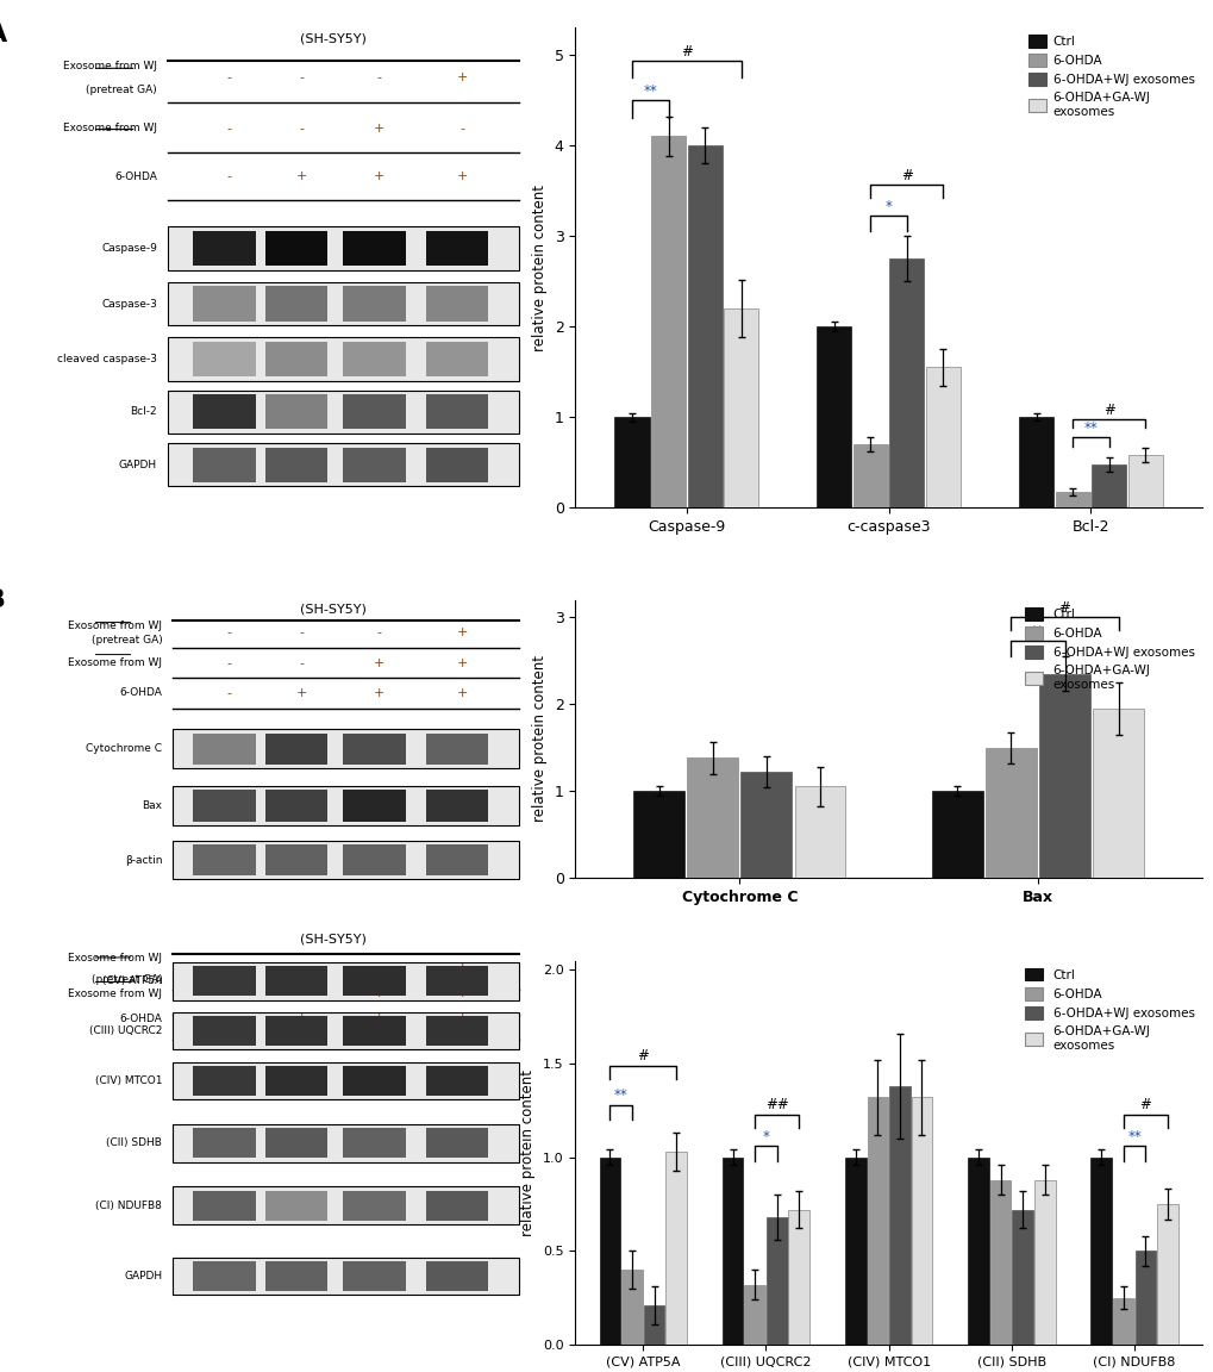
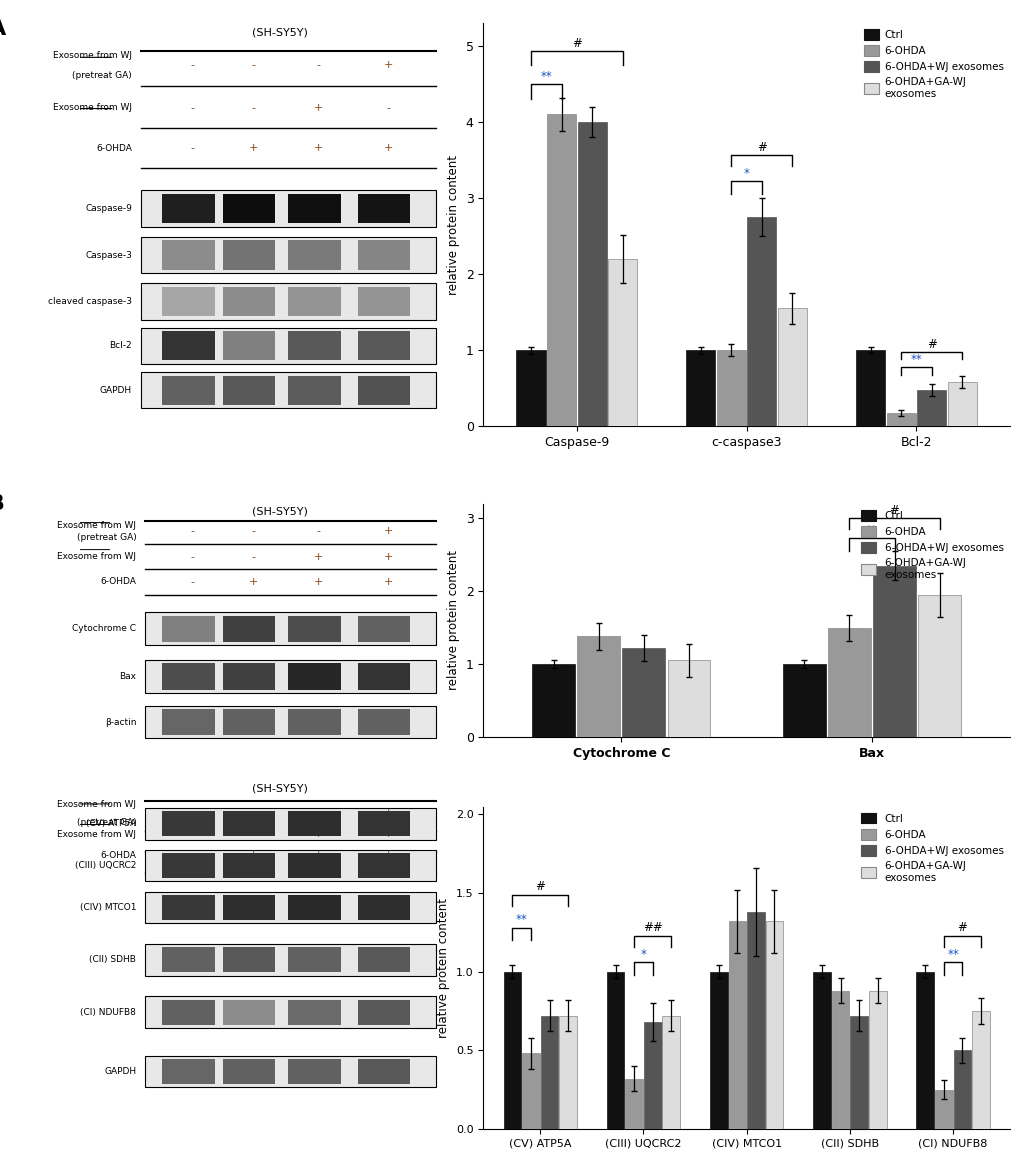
Ctrl/c-caspase3: 2 -> 1
6-OHDA/c-caspase3: 0.70 -> 1.00
6-OHDA/(CV) ATP5A: 0.40 -> 0.48
6-OHDA+WJ exosomes/(CV) ATP5A: 0.21 -> 0.72
6-OHDA+GA-WJ exosomes/(CV) ATP5A: 1.03 -> 0.72
